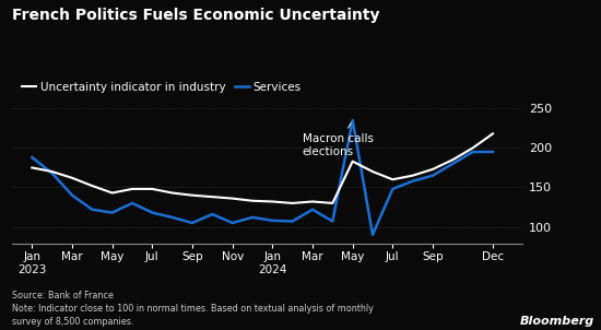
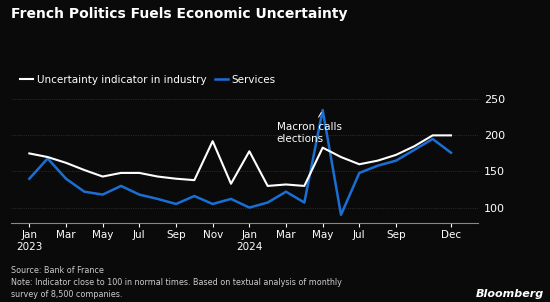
Services/Jan 2023: 188 -> 140
Uncertainty indicator in industry/Nov: 136 -> 192
Uncertainty indicator in industry/Jan 2024: 132 -> 178
Services/Jan 2024: 108 -> 100
Uncertainty indicator in industry/Dec: 218 -> 200
Services/Dec: 195 -> 176
